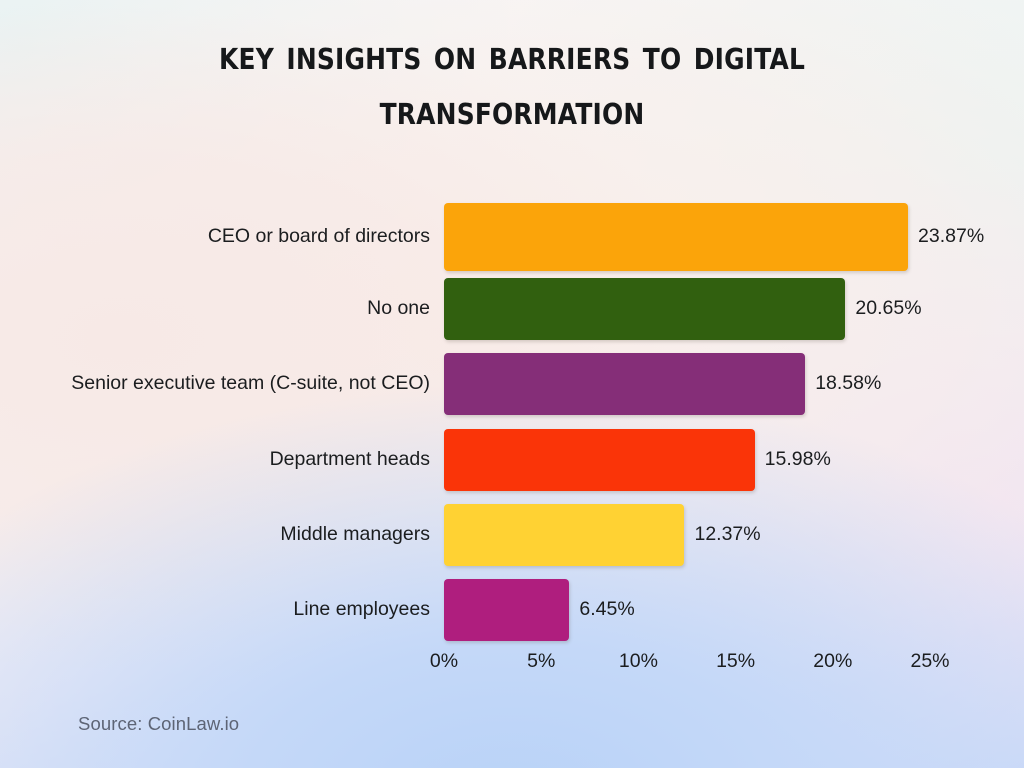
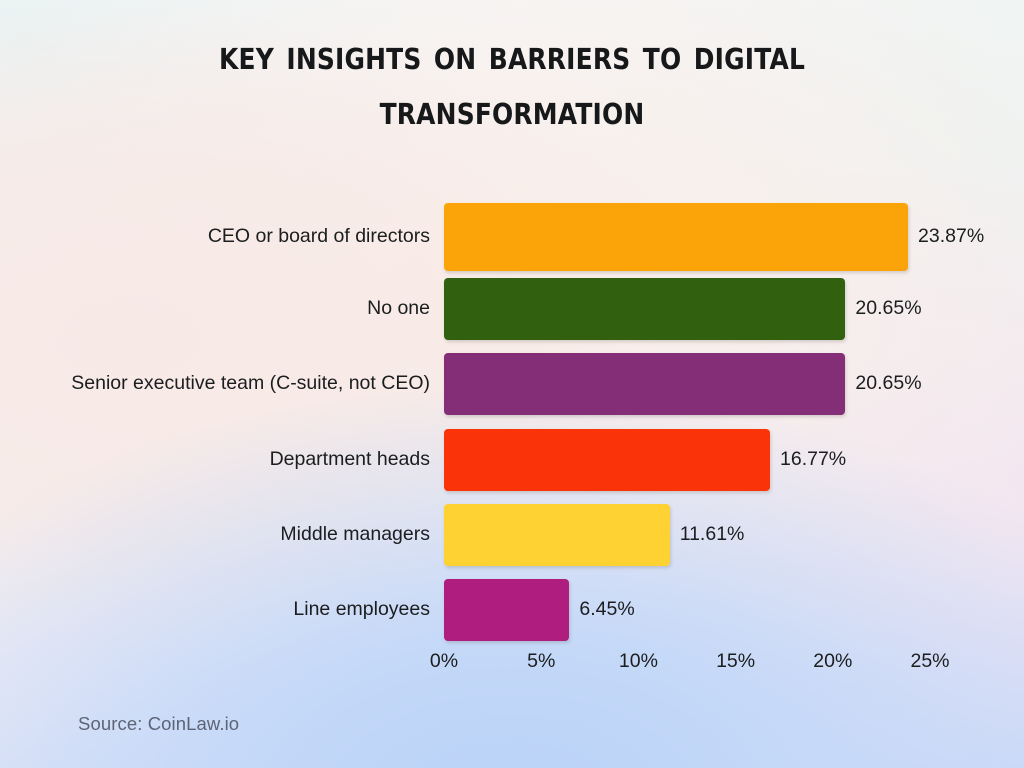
Senior executive team (C-suite, not CEO): 18.58% -> 20.65%
Department heads: 15.98% -> 16.77%
Middle managers: 12.37% -> 11.61%
